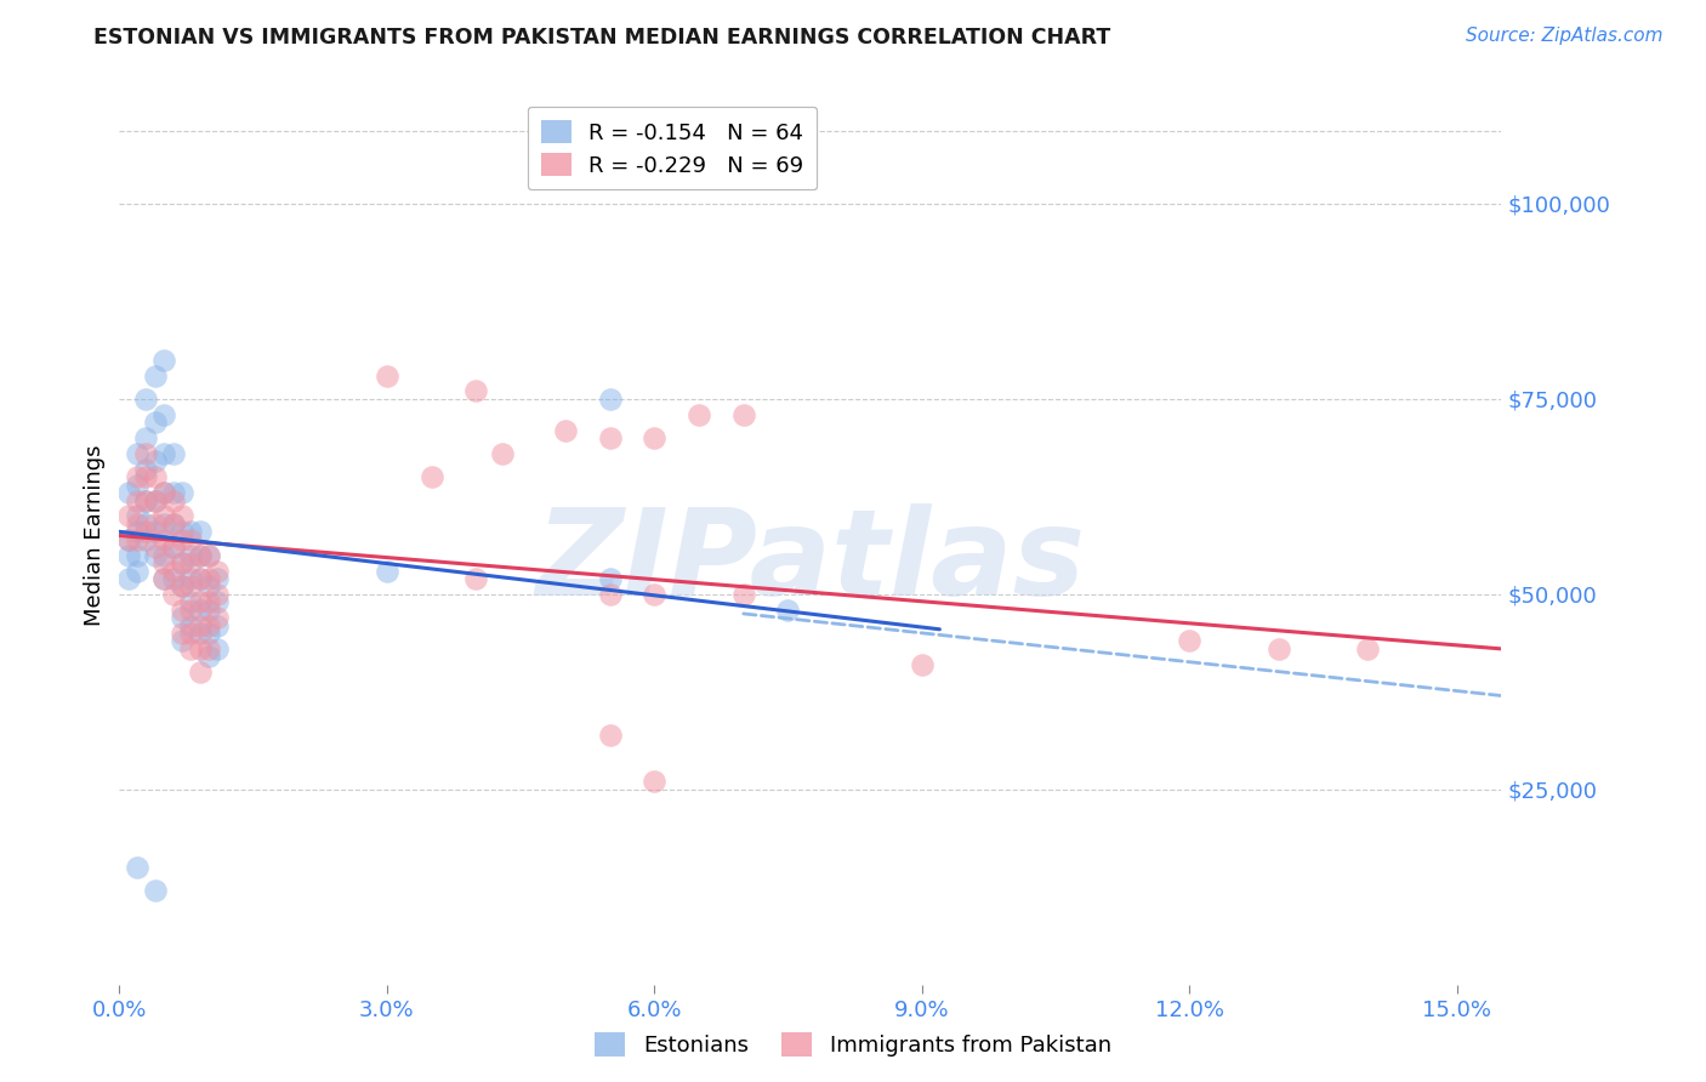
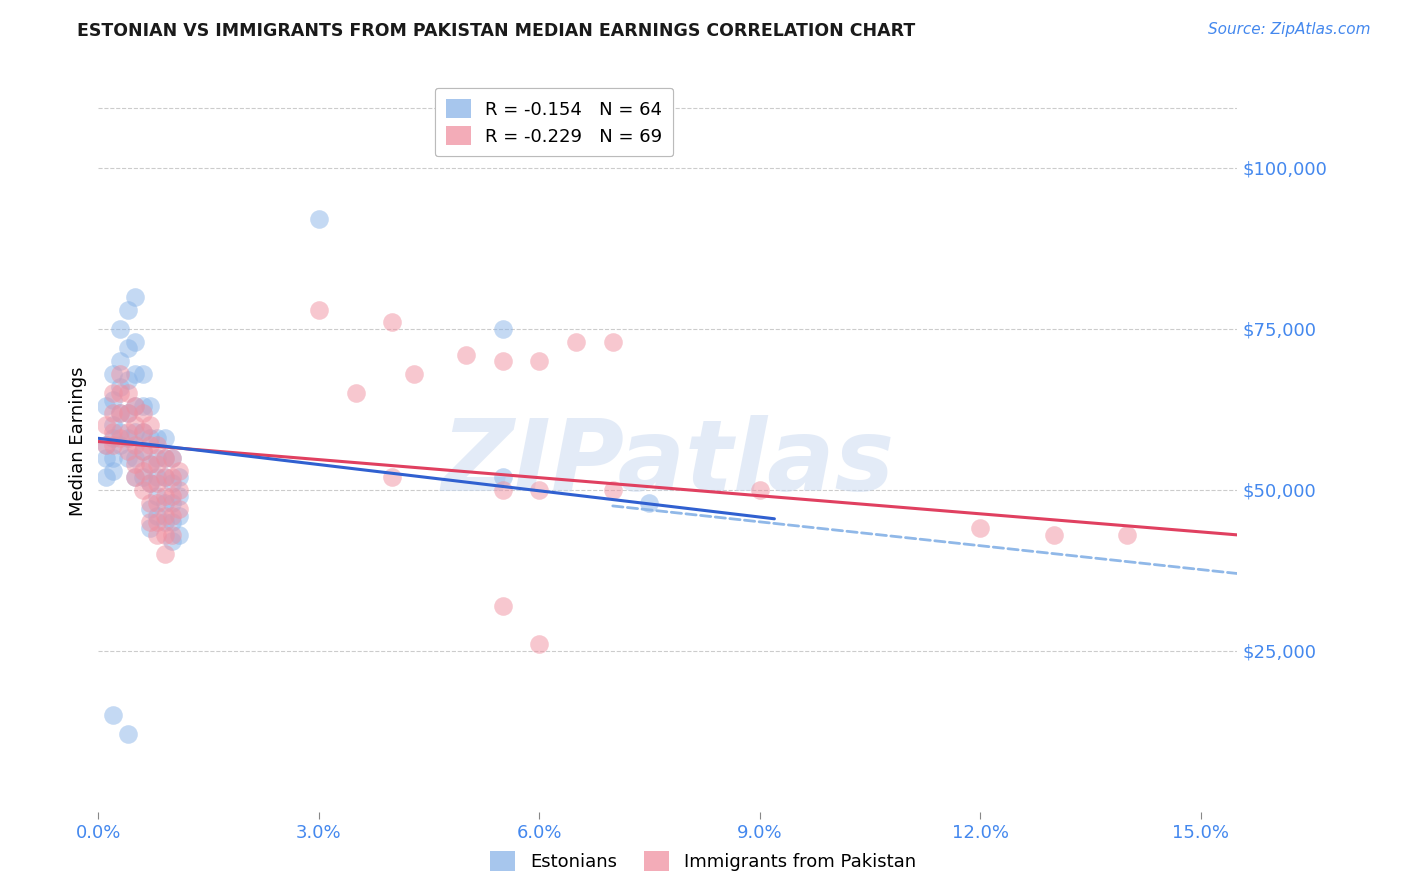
Estonians/3.0%: $53,000 -> $92,000
Immigrants from Pakistan/9.0%: $41,000 -> $50,000
